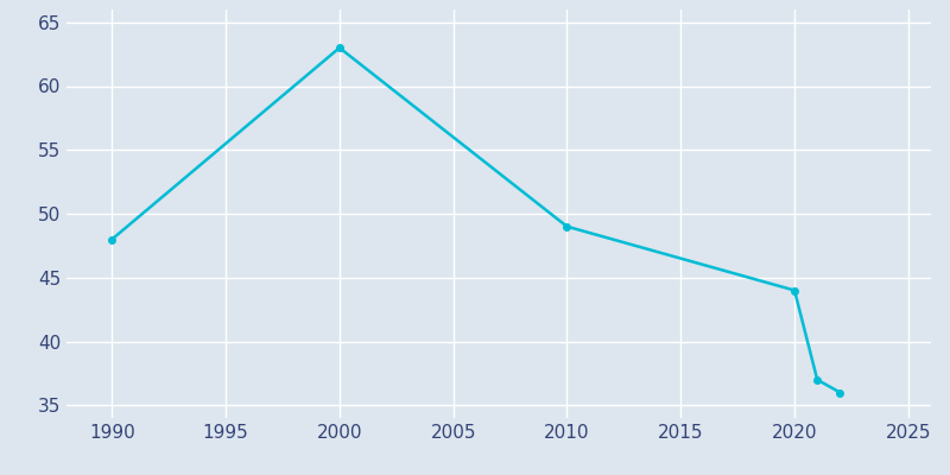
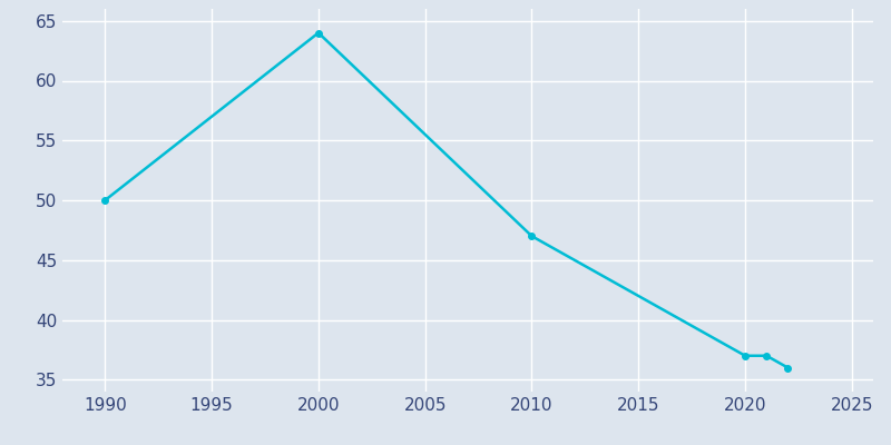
1990: 48 -> 50
2000: 63 -> 64
2010: 49 -> 47
2020: 44 -> 37
